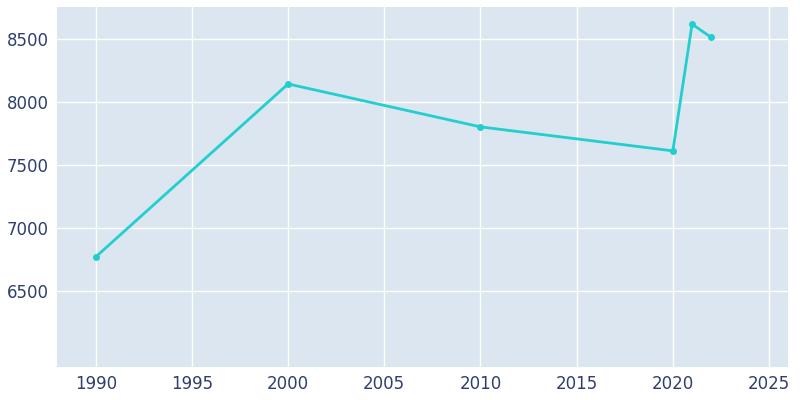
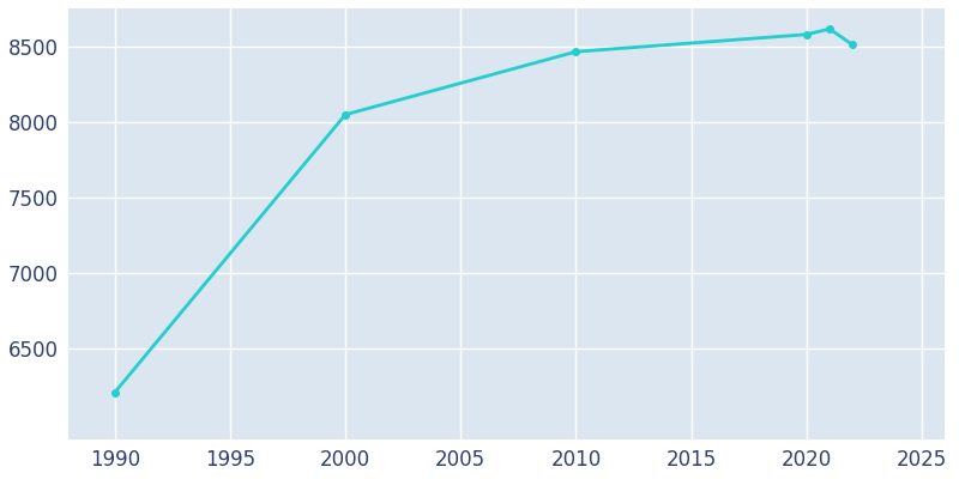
1990: 6770 -> 6210
2000: 8140 -> 8050
2010: 7800 -> 8460
2020: 7610 -> 8580
